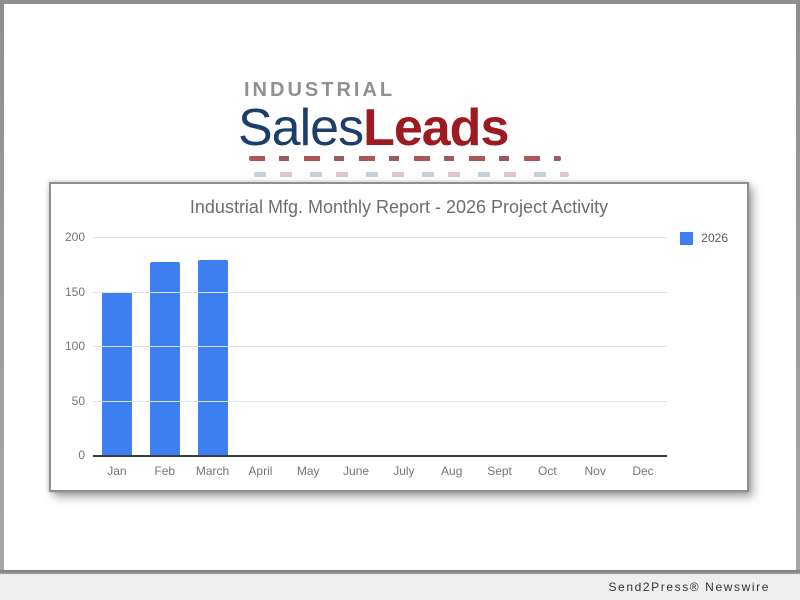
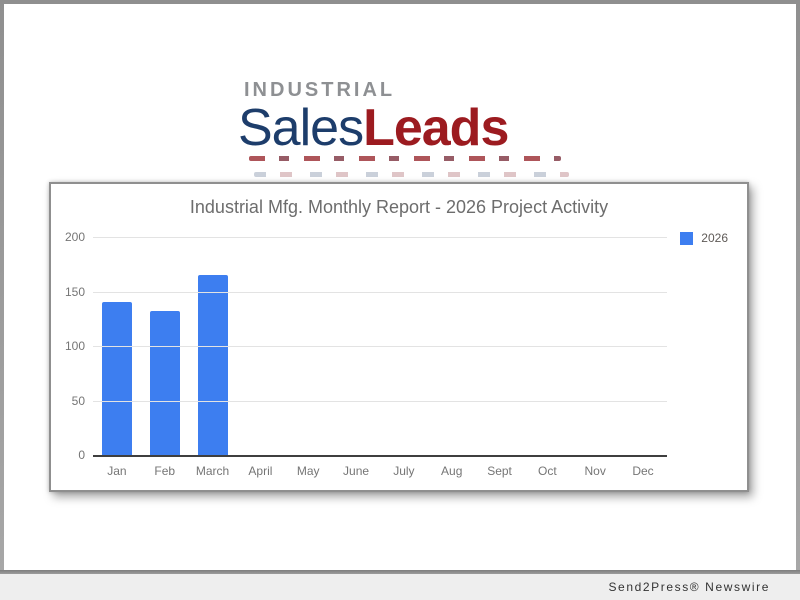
Jan: 150 -> 140
Feb: 177 -> 132
March: 179 -> 165
